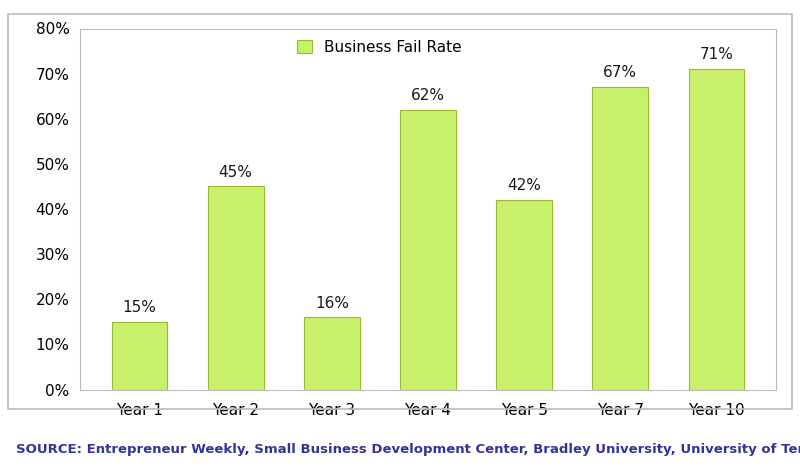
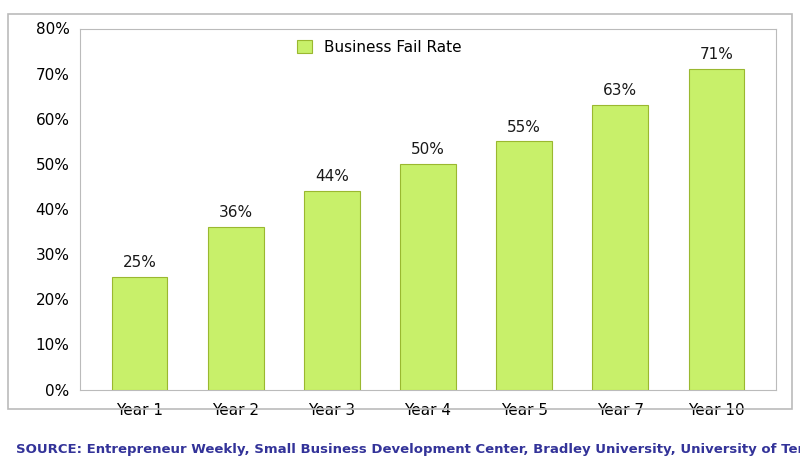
Year 1: 15% -> 25%
Year 2: 45% -> 36%
Year 3: 16% -> 44%
Year 4: 62% -> 50%
Year 5: 42% -> 55%
Year 7: 67% -> 63%
